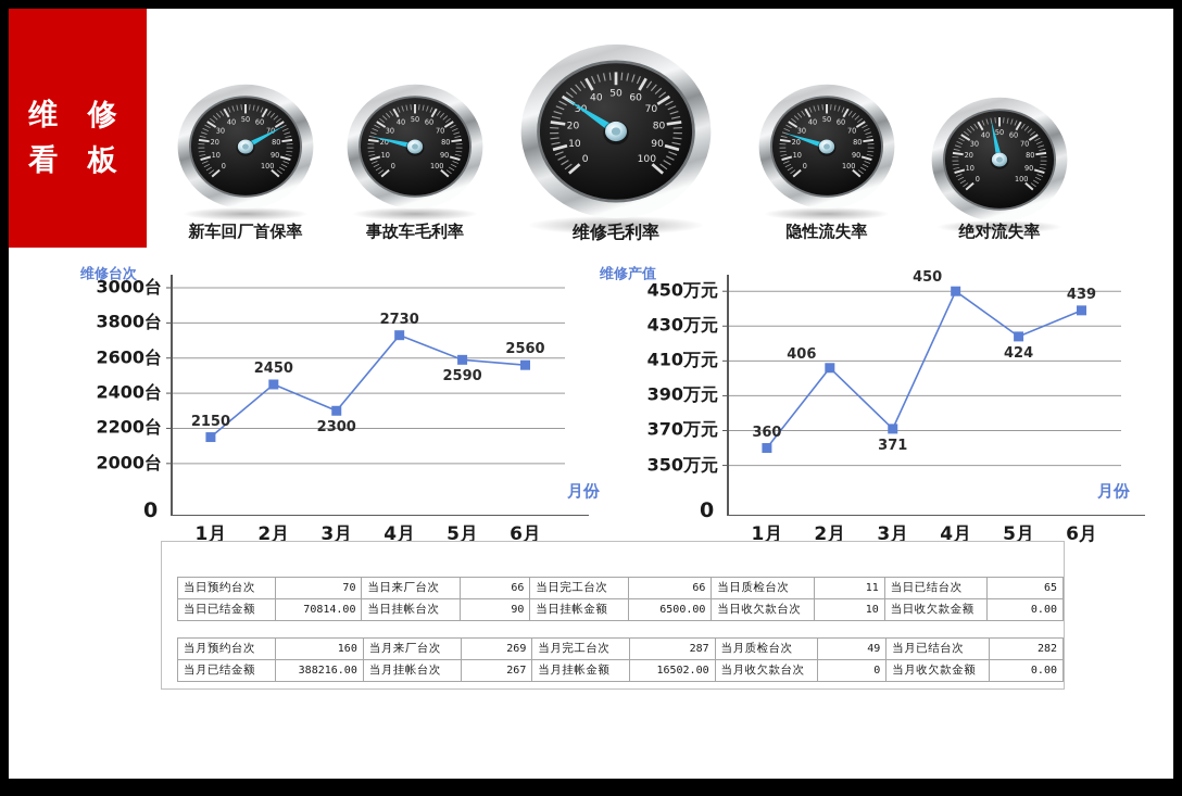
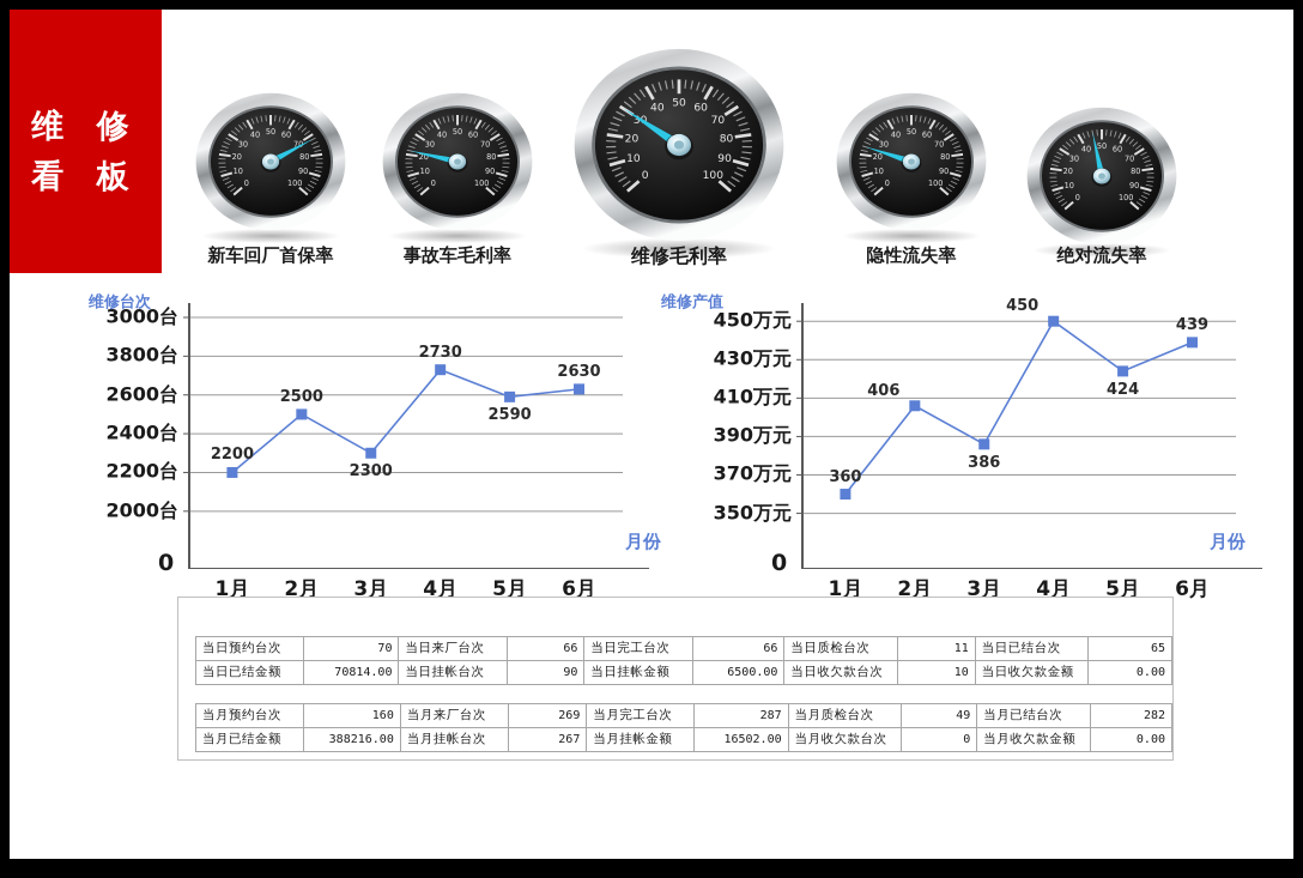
维修台次/1月: 2150 -> 2200
维修台次/2月: 2450 -> 2500
维修台次/6月: 2560 -> 2630
维修产值/3月: 371 -> 386
